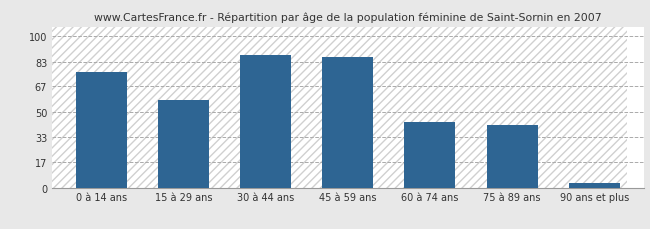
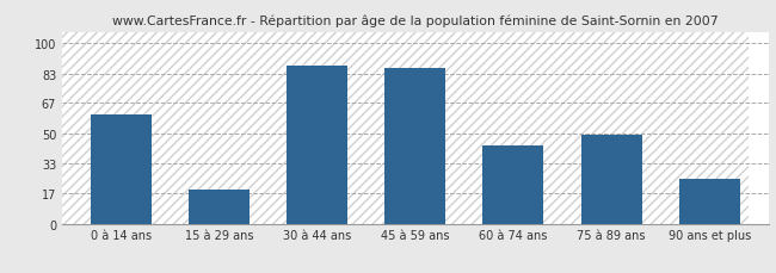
0 à 14 ans: 76 -> 60
15 à 29 ans: 58 -> 19
75 à 89 ans: 41 -> 49
90 ans et plus: 3 -> 25
